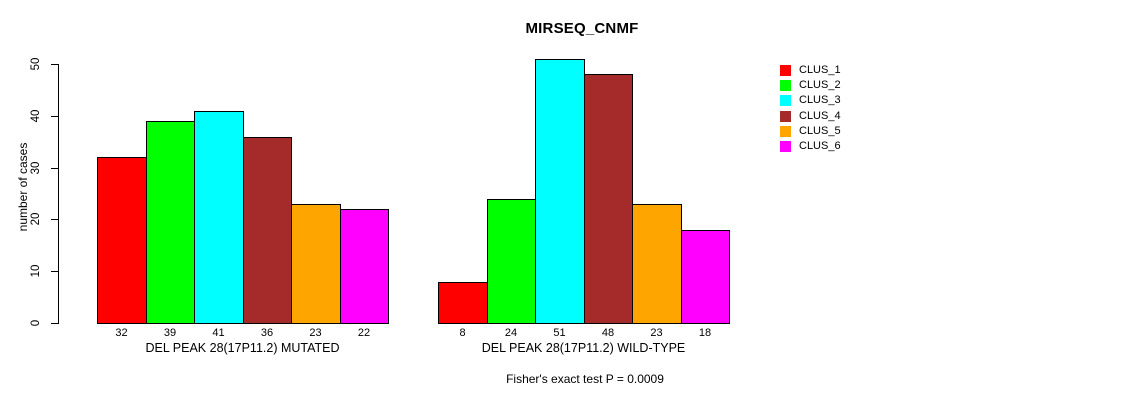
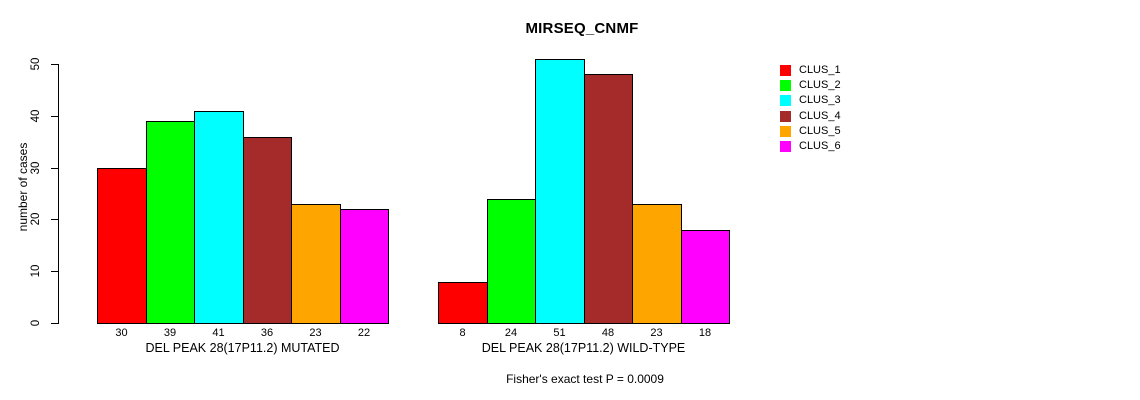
CLUS_1/DEL PEAK 28(17P11.2) MUTATED: 32 -> 30
